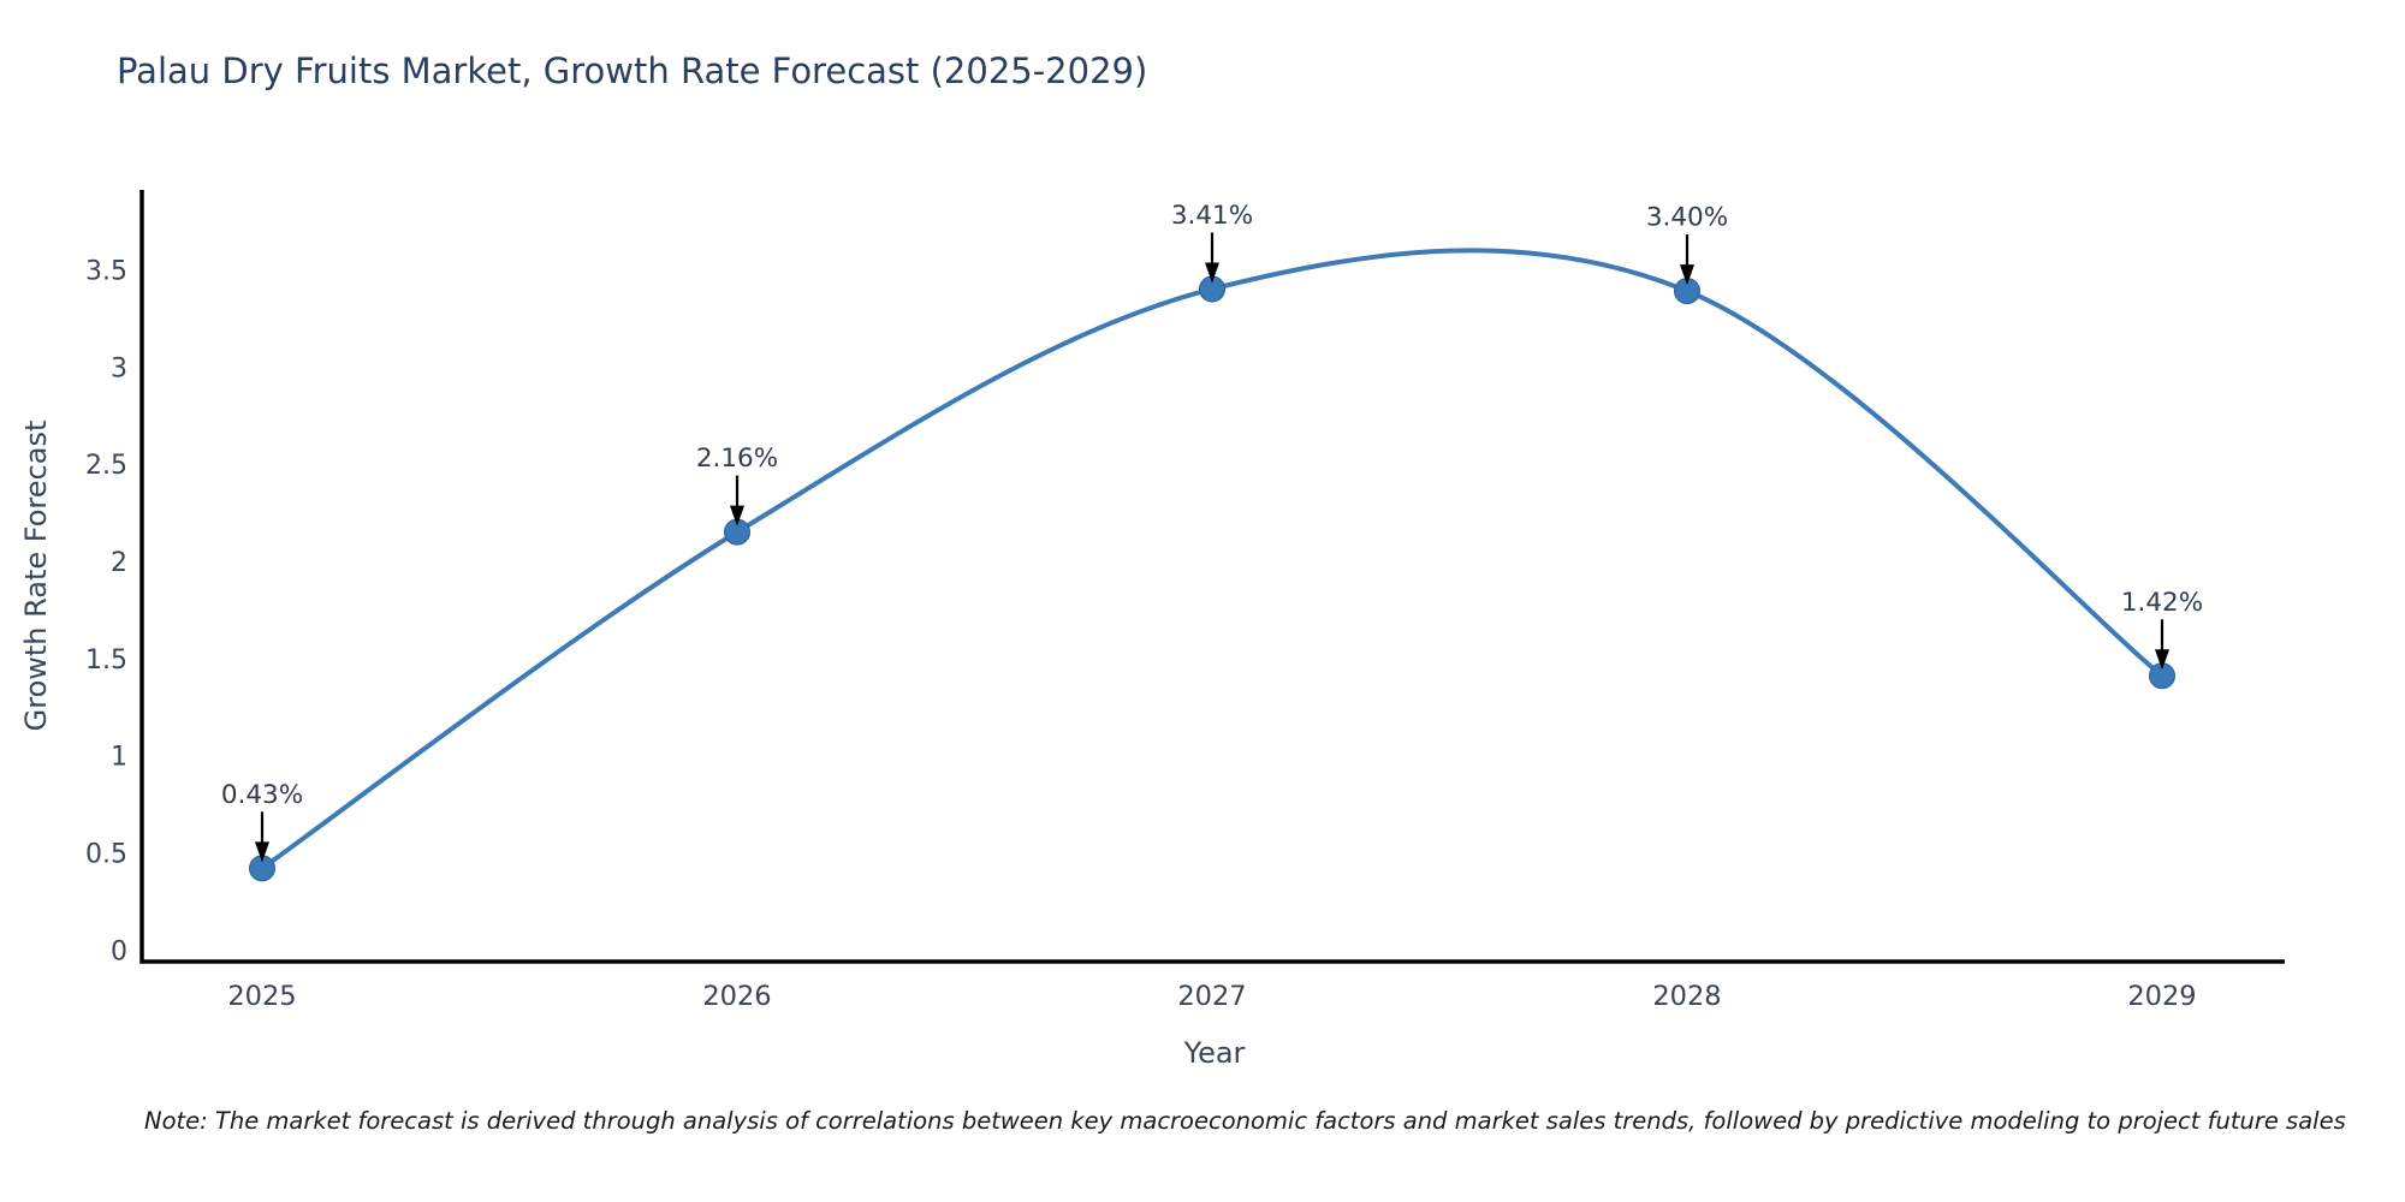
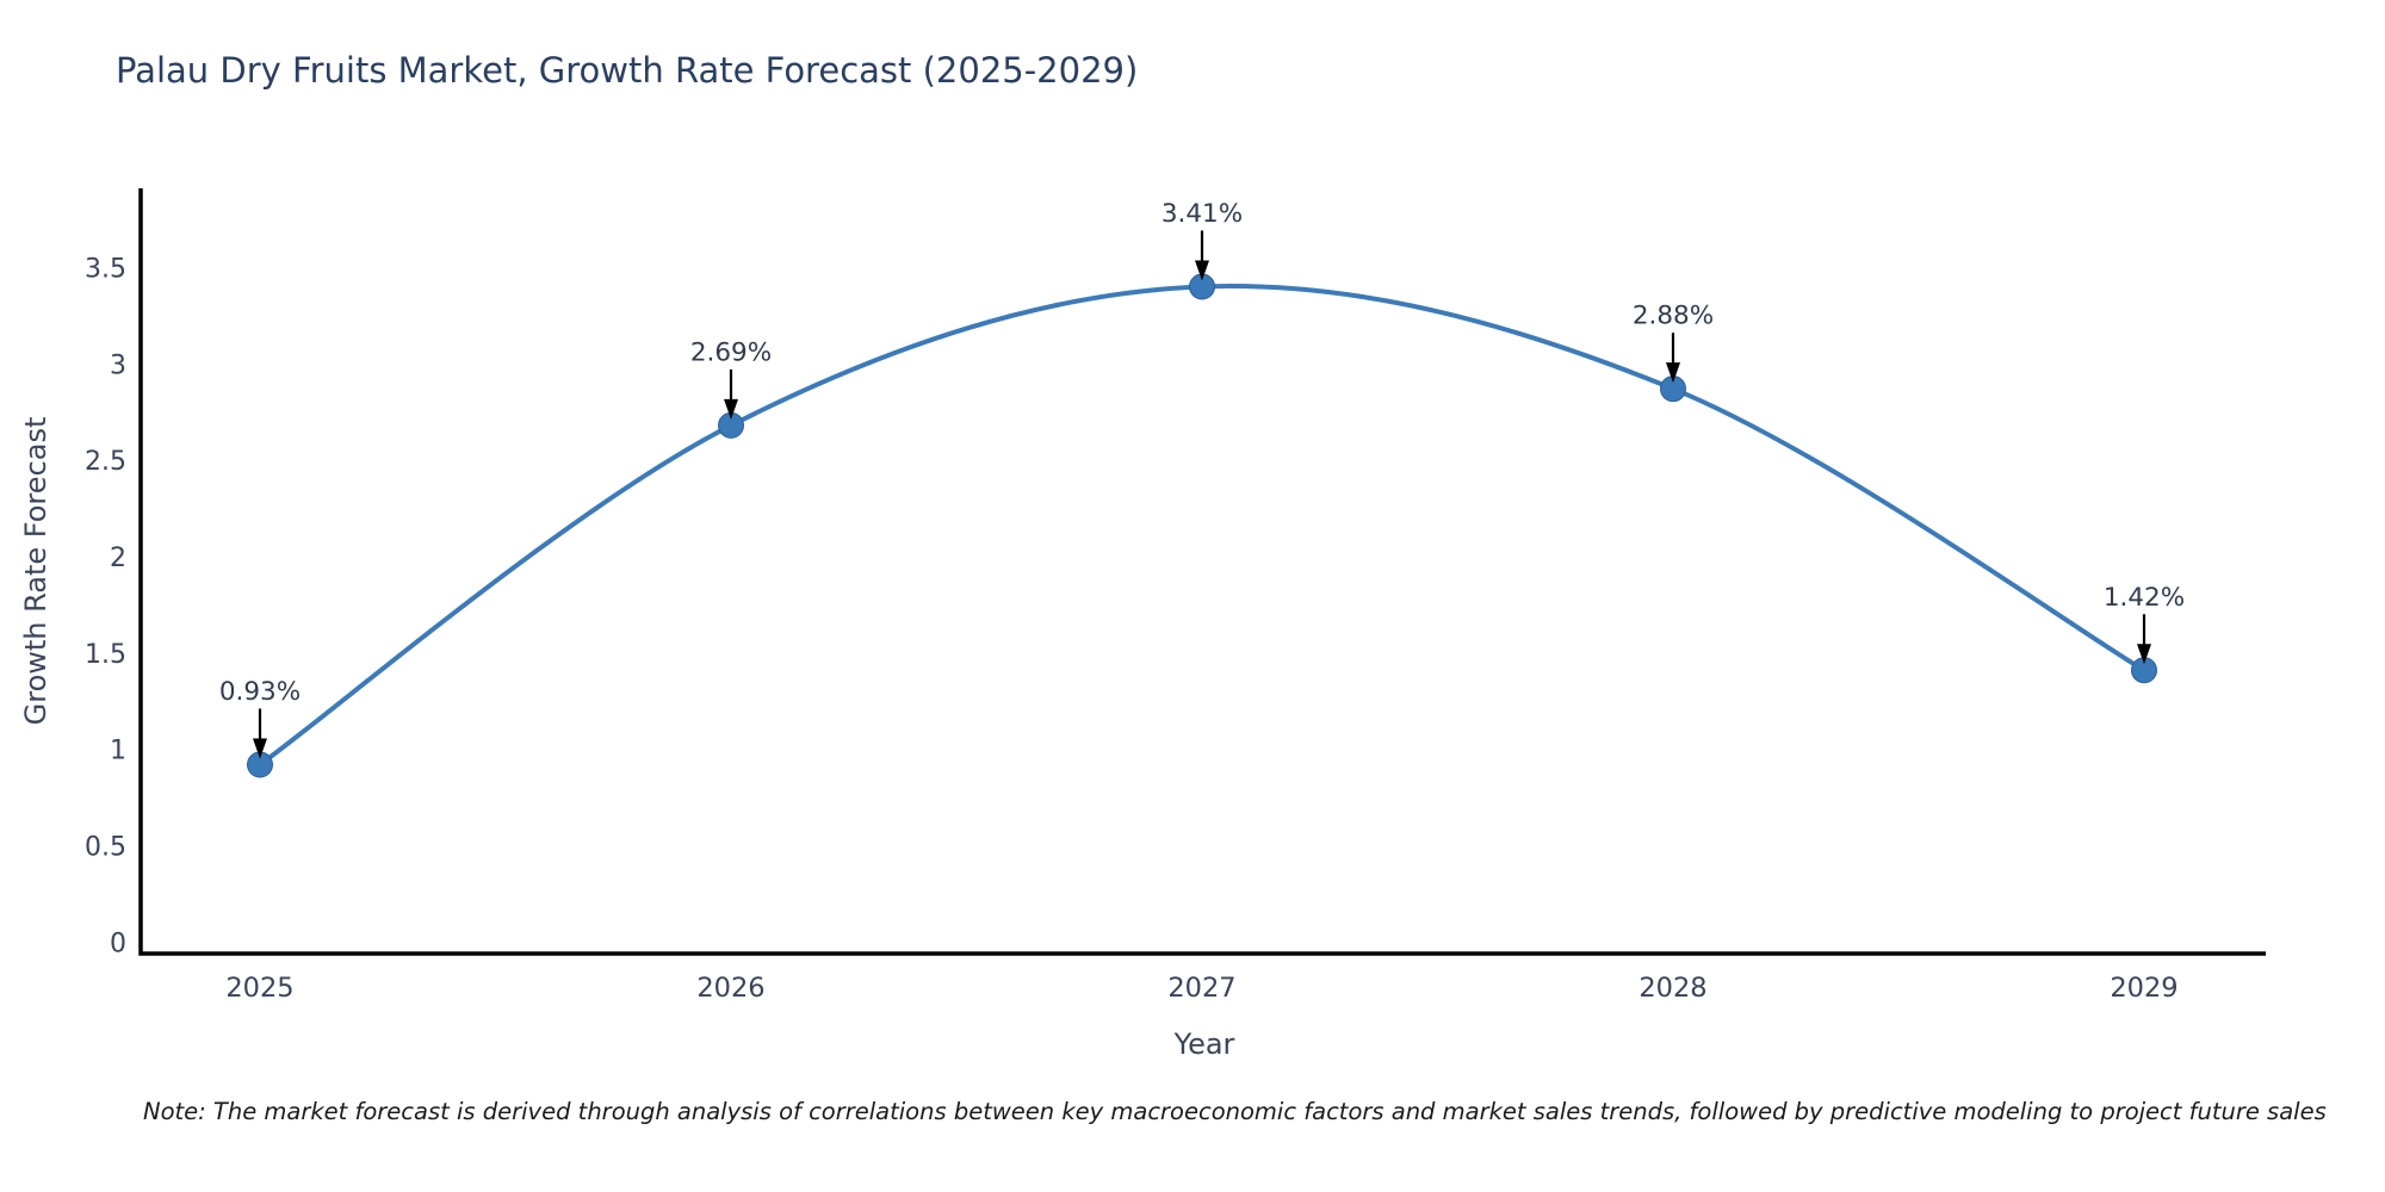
2025: 0.43% -> 0.93%
2026: 2.16% -> 2.69%
2028: 3.40% -> 2.88%
